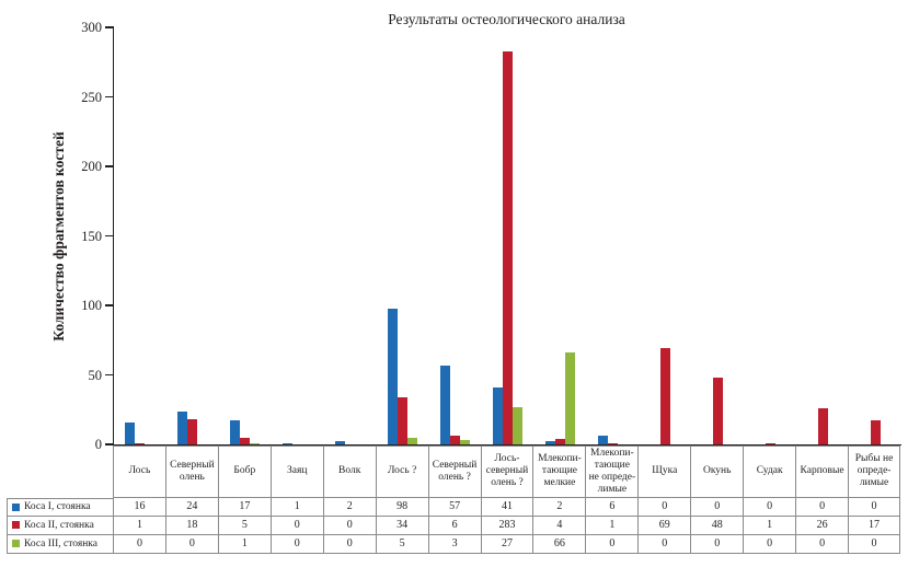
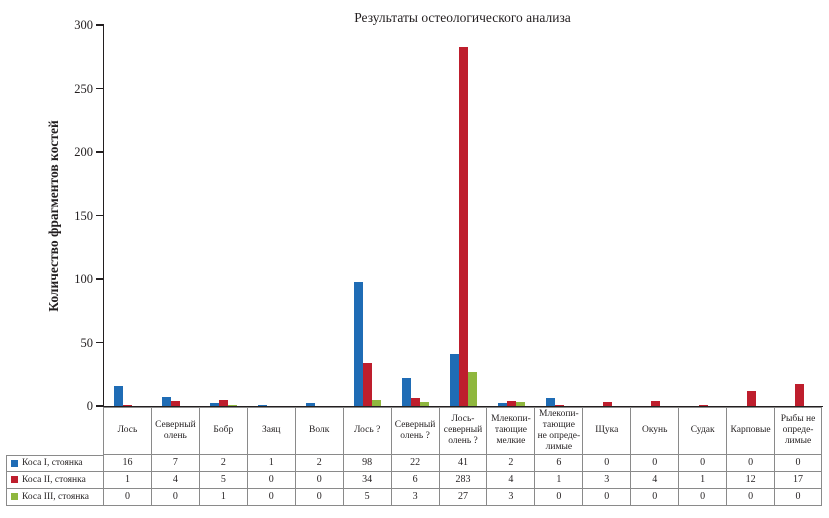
Коса I, стоянка/Северный олень: 24 -> 7
Коса II, стоянка/Северный олень: 18 -> 4
Коса I, стоянка/Бобр: 17 -> 2
Коса I, стоянка/Северный олень ?: 57 -> 22
Коса III, стоянка/Млекопи- тающие мелкие: 66 -> 3
Коса II, стоянка/Щука: 69 -> 3
Коса II, стоянка/Окунь: 48 -> 4
Коса II, стоянка/Карповые: 26 -> 12
